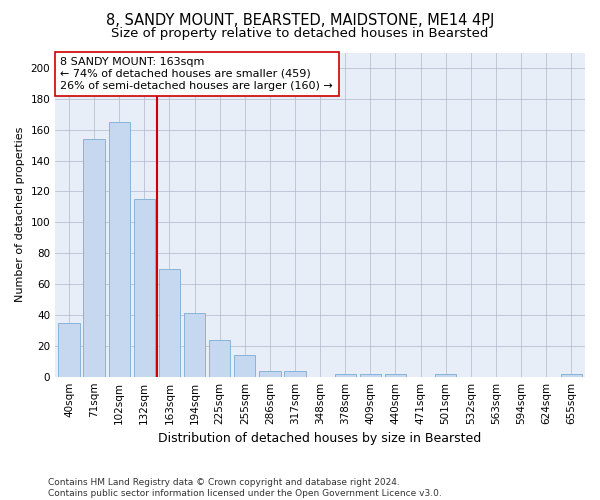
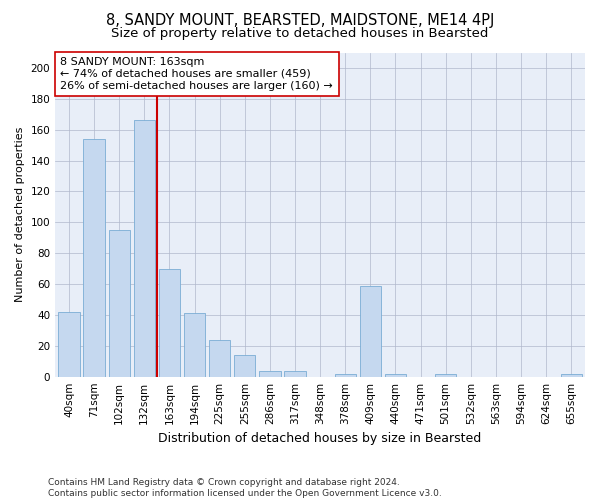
40sqm: 35 -> 42
102sqm: 165 -> 95
132sqm: 115 -> 166
409sqm: 2 -> 59
